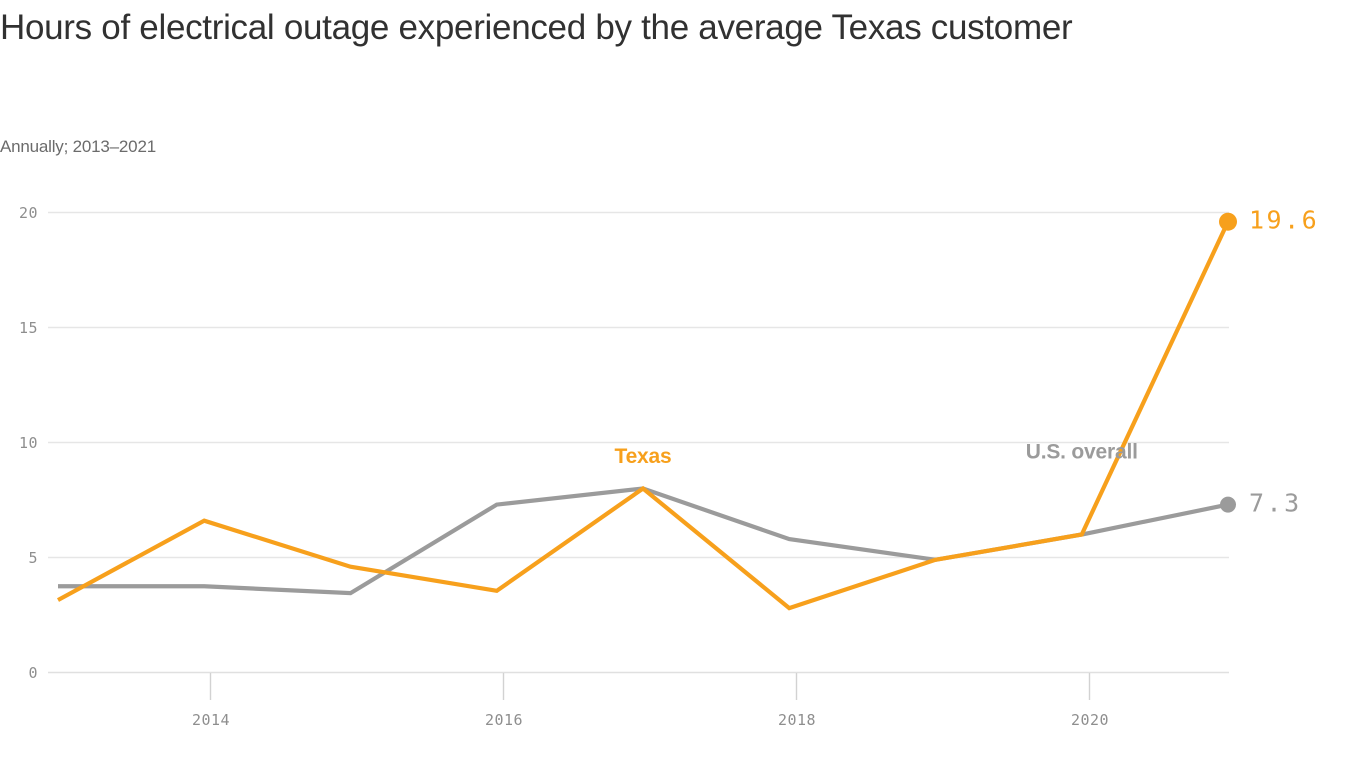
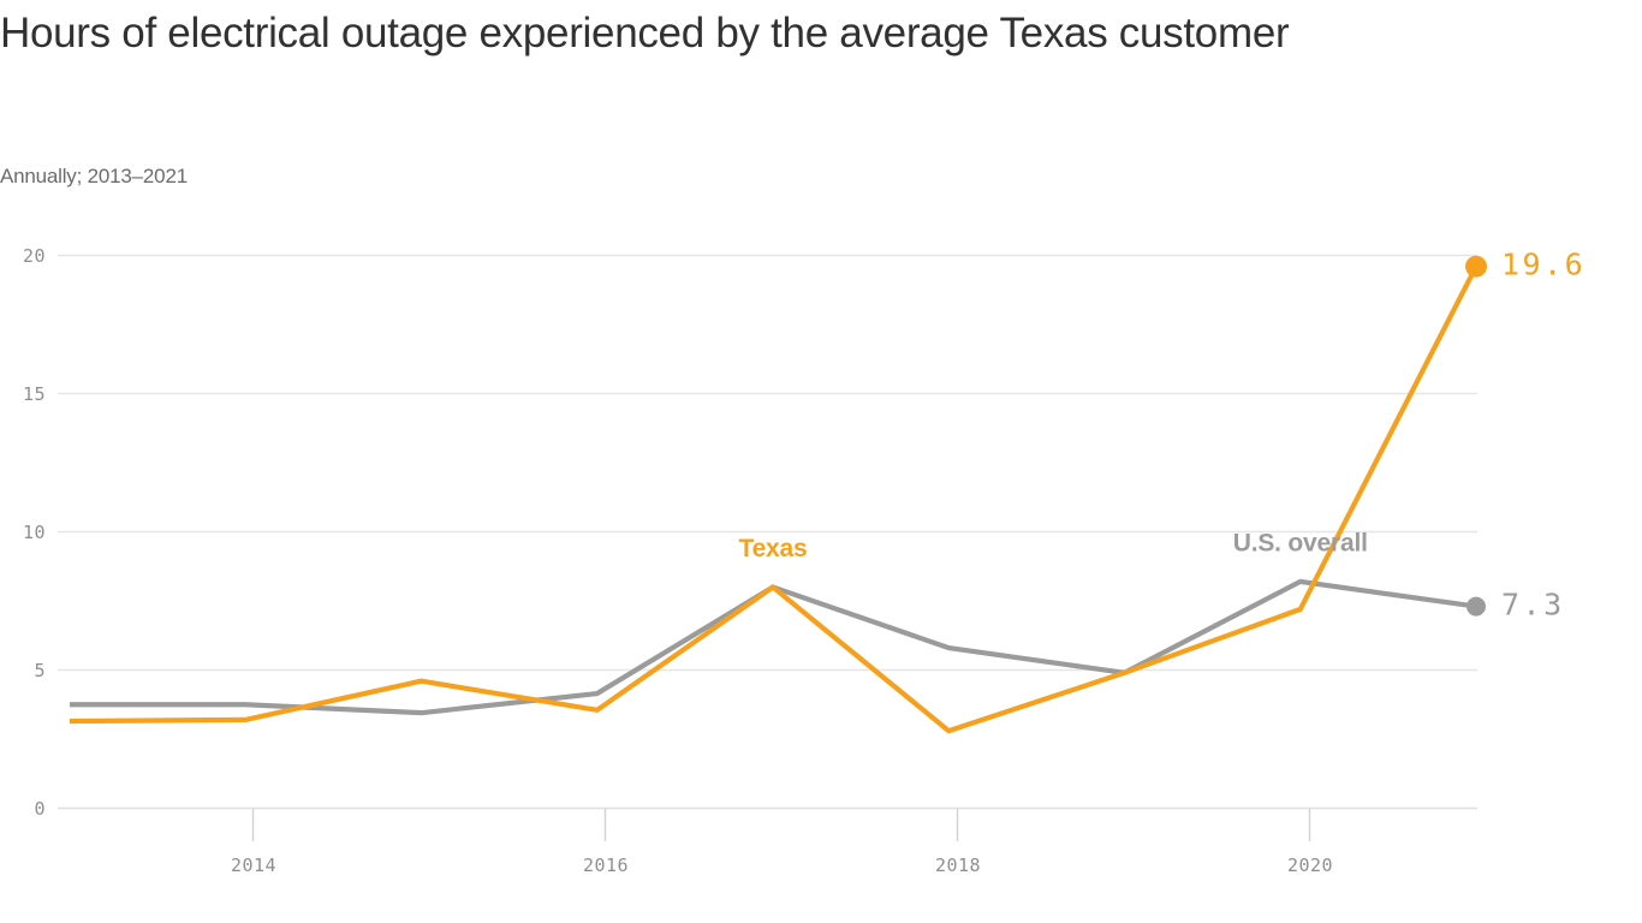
Texas/2014: 6.6 -> 3.2
U.S. overall/2016: 7.3 -> 4.2
Texas/2020: 6.0 -> 7.2
U.S. overall/2020: 6.0 -> 8.2
